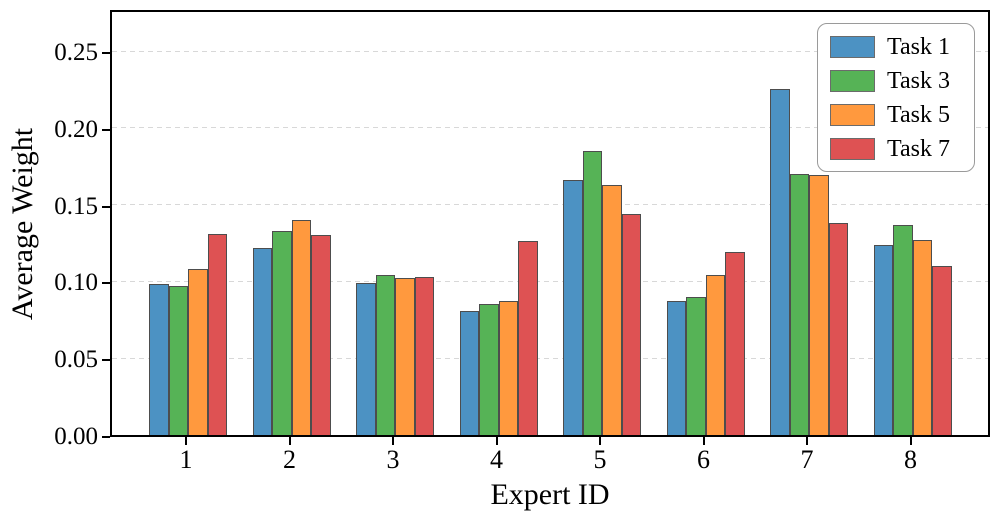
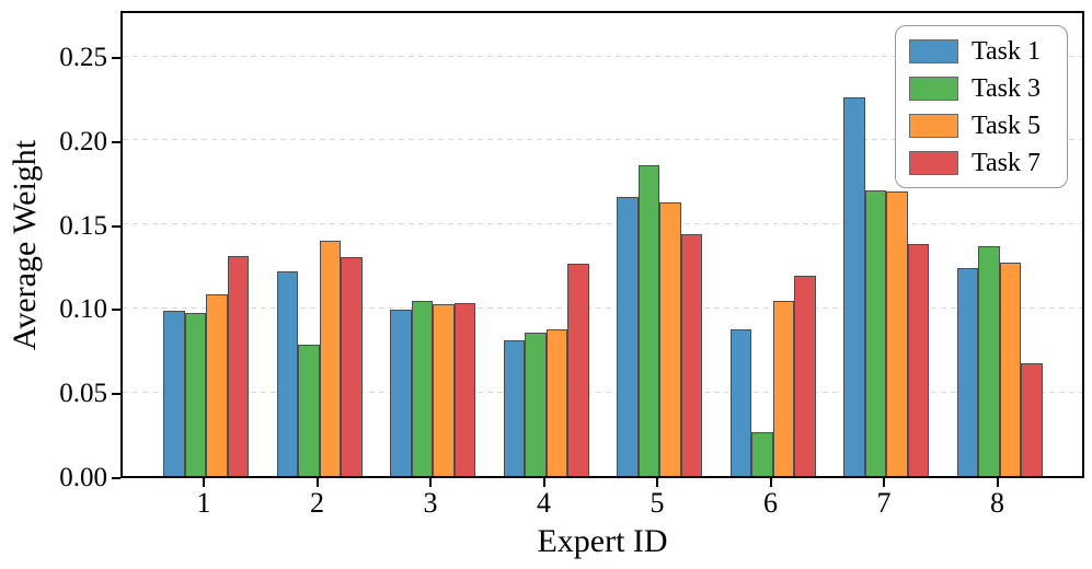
Task 3/2: 0.133 -> 0.078
Task 3/6: 0.090 -> 0.026
Task 7/8: 0.110 -> 0.067
